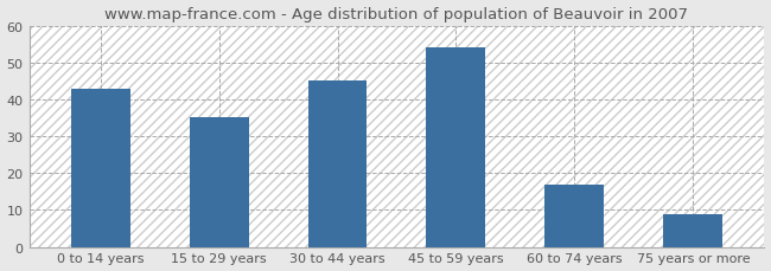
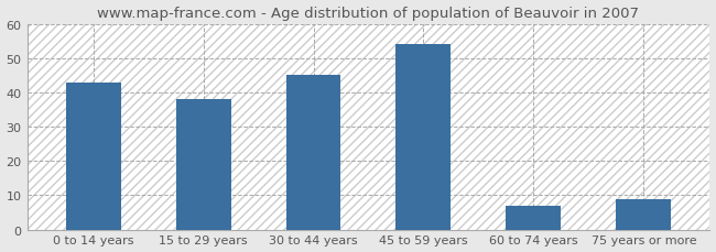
15 to 29 years: 35 -> 38
60 to 74 years: 17 -> 7
